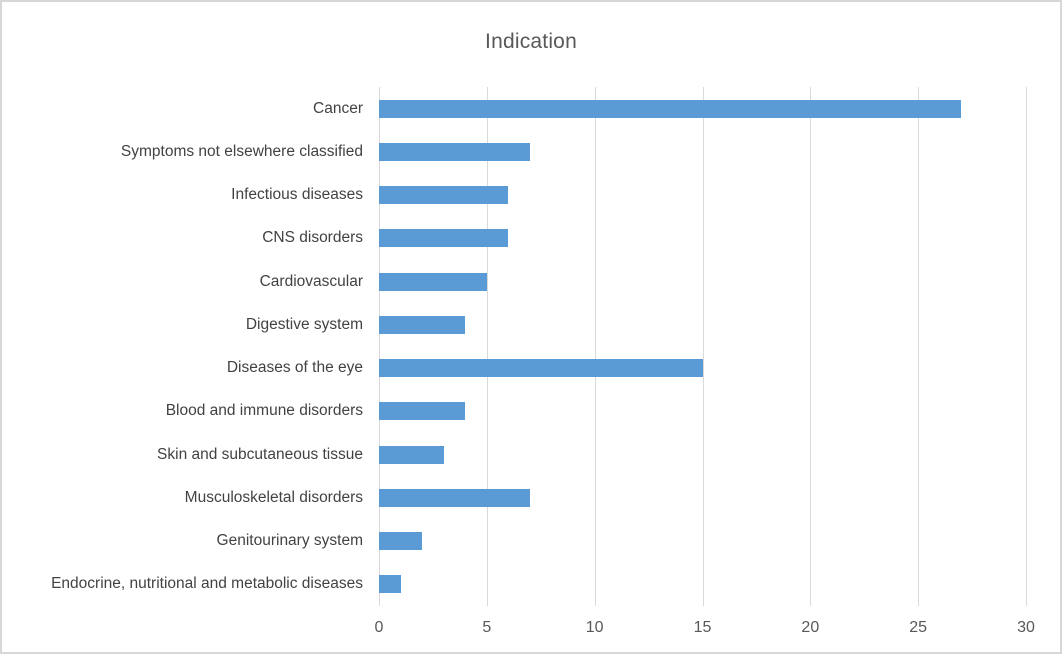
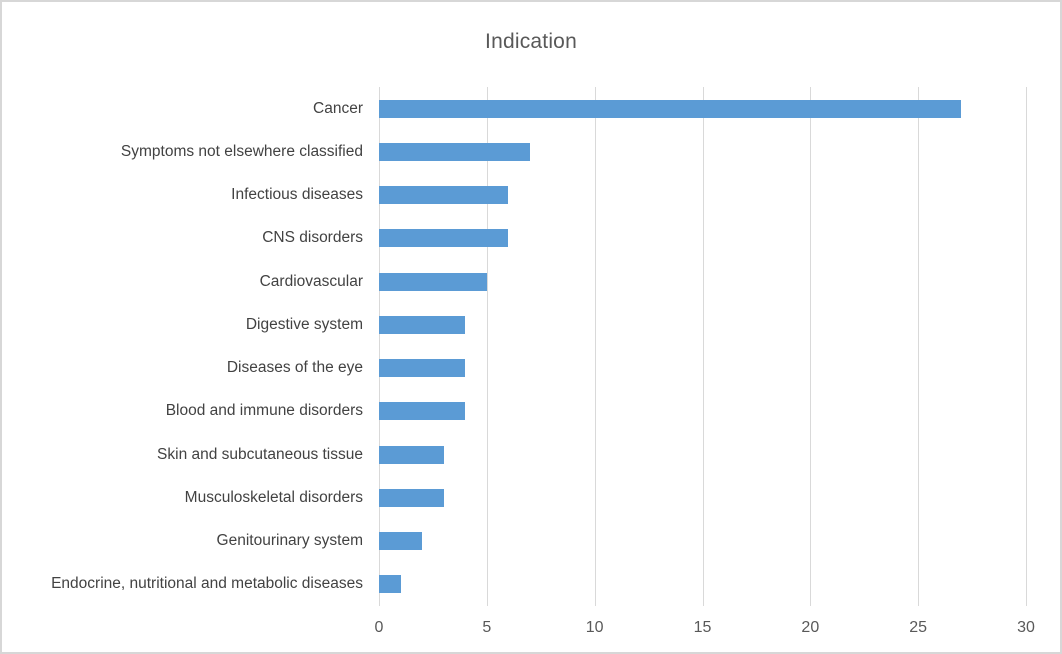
Diseases of the eye: 15 -> 4
Musculoskeletal disorders: 7 -> 3
